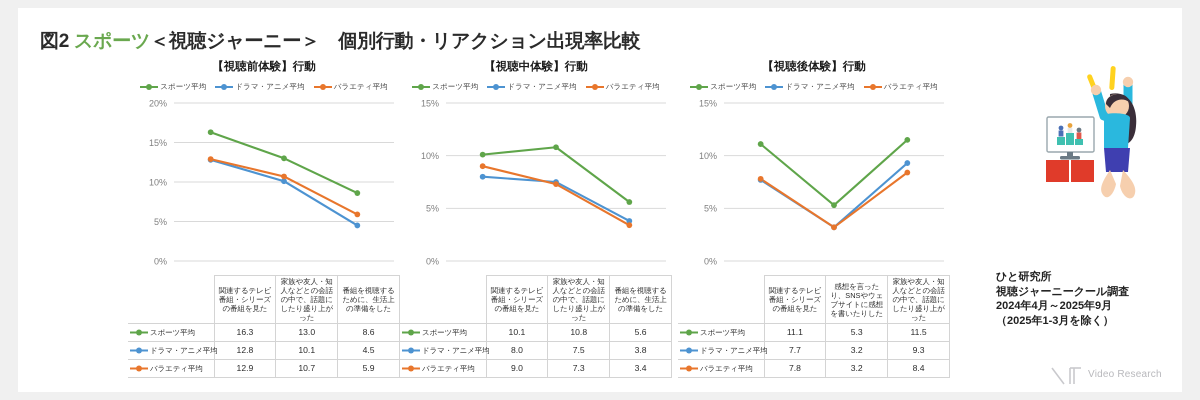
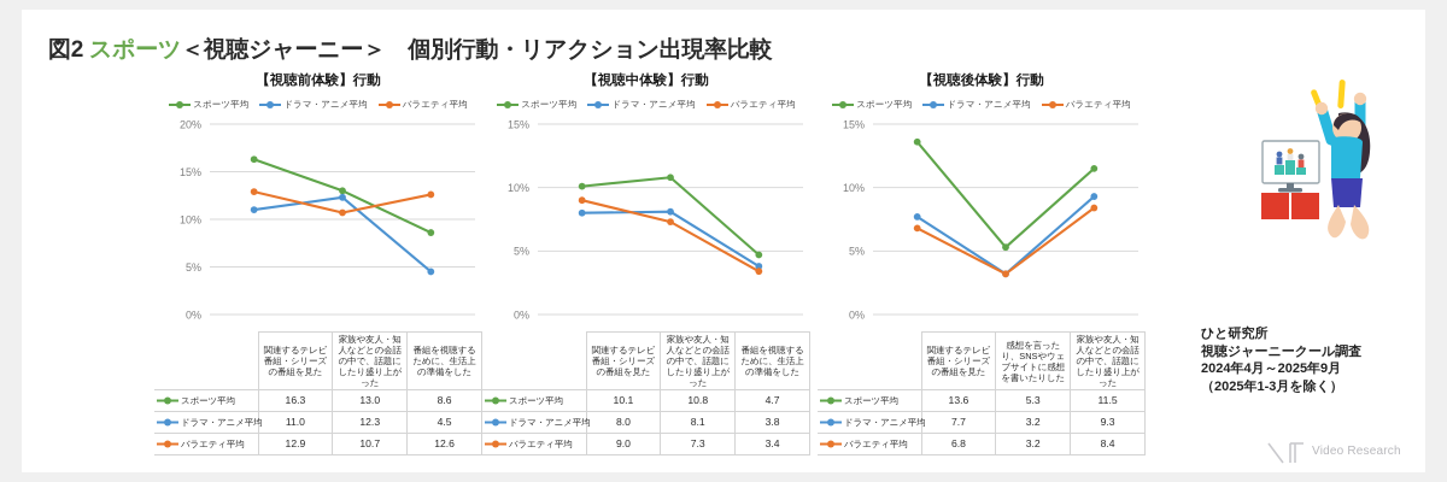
【視聴前体験】行動/ドラマ・アニメ平均/関連するテレビ番組・シリーズの番組を見た: 12.8 -> 11.0
【視聴前体験】行動/ドラマ・アニメ平均/家族や友人・知人などとの会話の中で、話題にしたり盛り上がった: 10.1 -> 12.3
【視聴前体験】行動/バラエティ平均/番組を視聴するために、生活上の準備をした: 5.9 -> 12.6
【視聴中体験】行動/ドラマ・アニメ平均/家族や友人・知人などとの会話の中で、話題にしたり盛り上がった: 7.5 -> 8.1
【視聴中体験】行動/スポーツ平均/番組を視聴するために、生活上の準備をした: 5.6 -> 4.7
【視聴後体験】行動/スポーツ平均/関連するテレビ番組・シリーズの番組を見た: 11.1 -> 13.6
【視聴後体験】行動/バラエティ平均/関連するテレビ番組・シリーズの番組を見た: 7.8 -> 6.8
